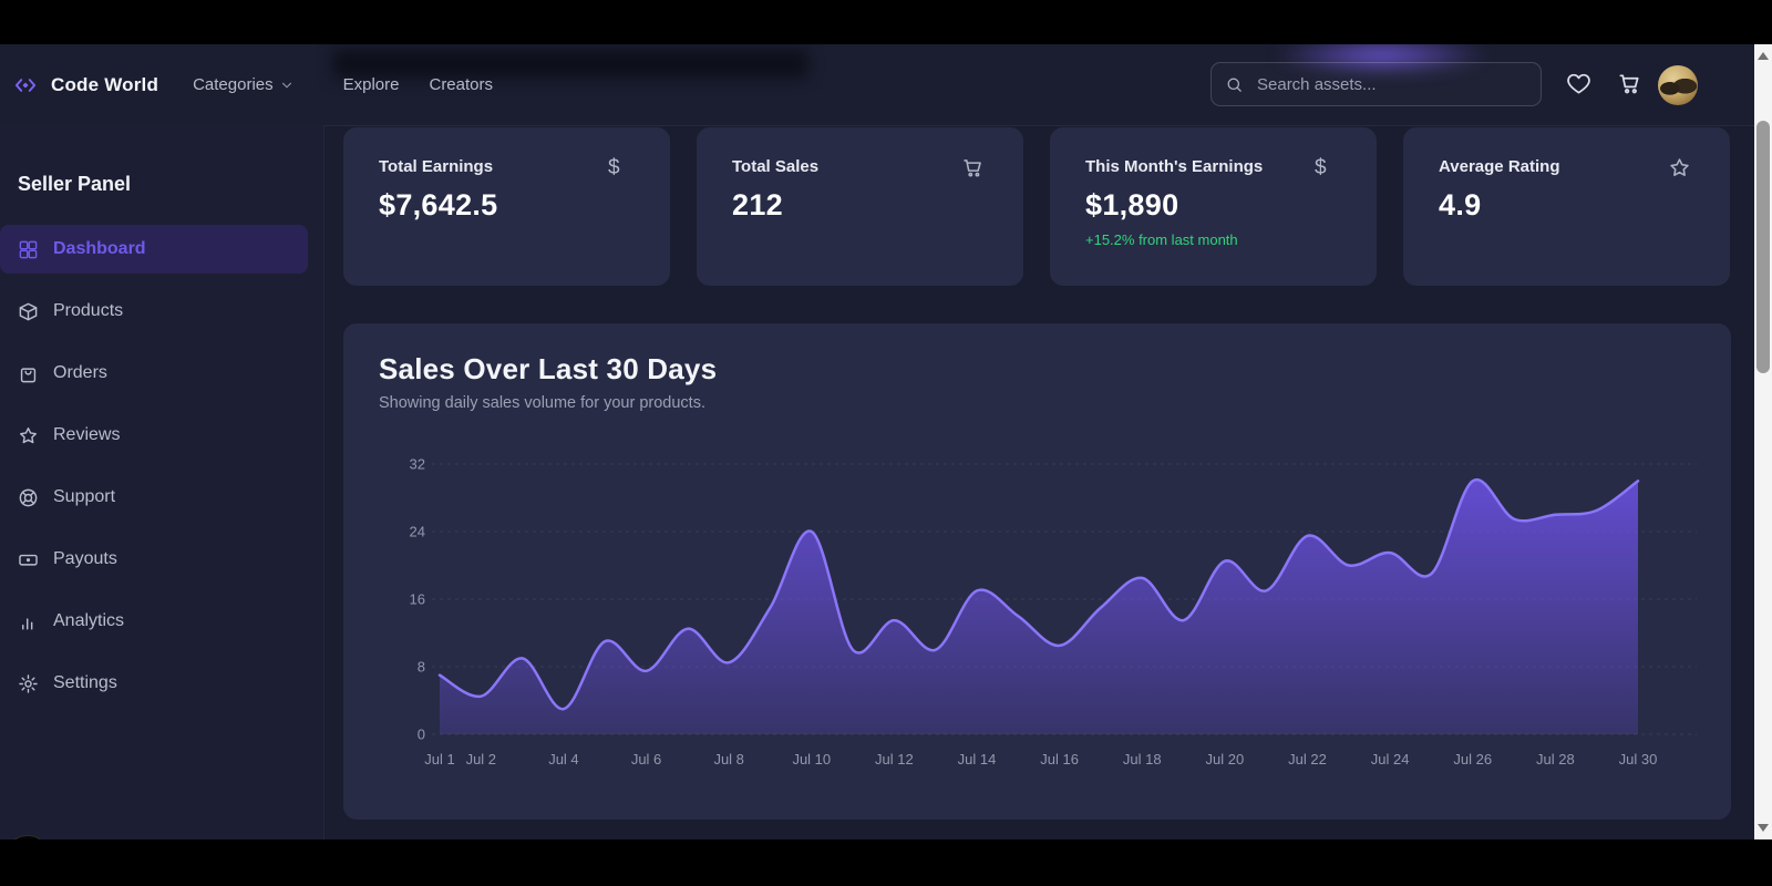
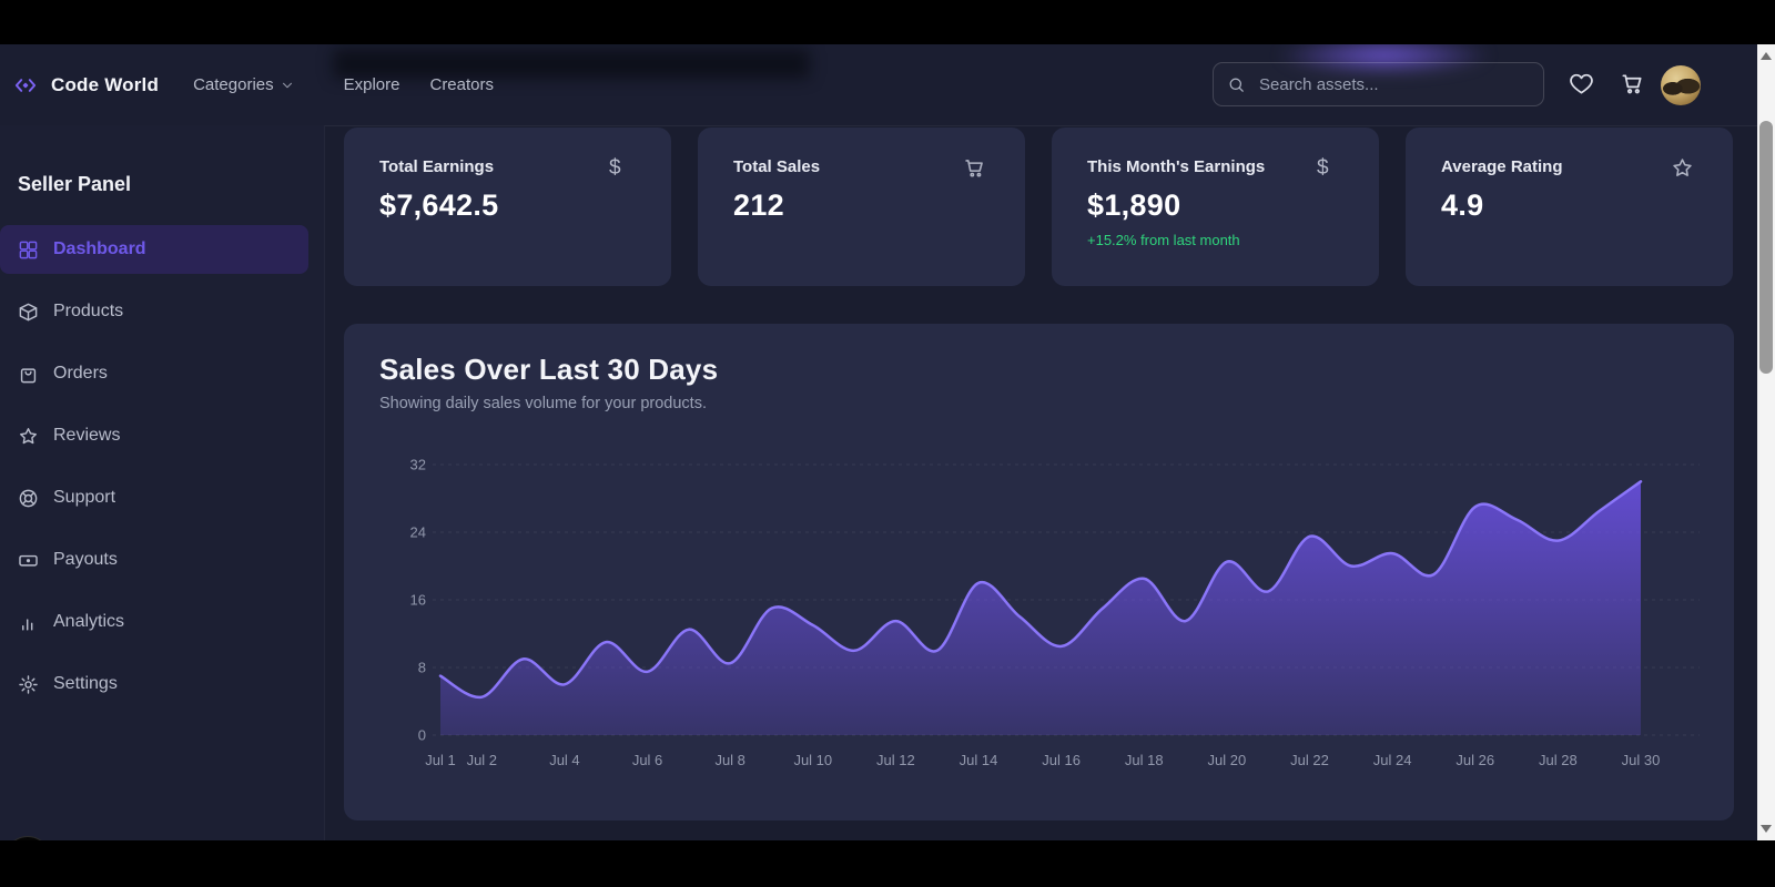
Jul 4: 3 -> 6
Jul 10: 24 -> 13
Jul 14: 17 -> 18
Jul 26: 30 -> 27
Jul 28: 26 -> 23
